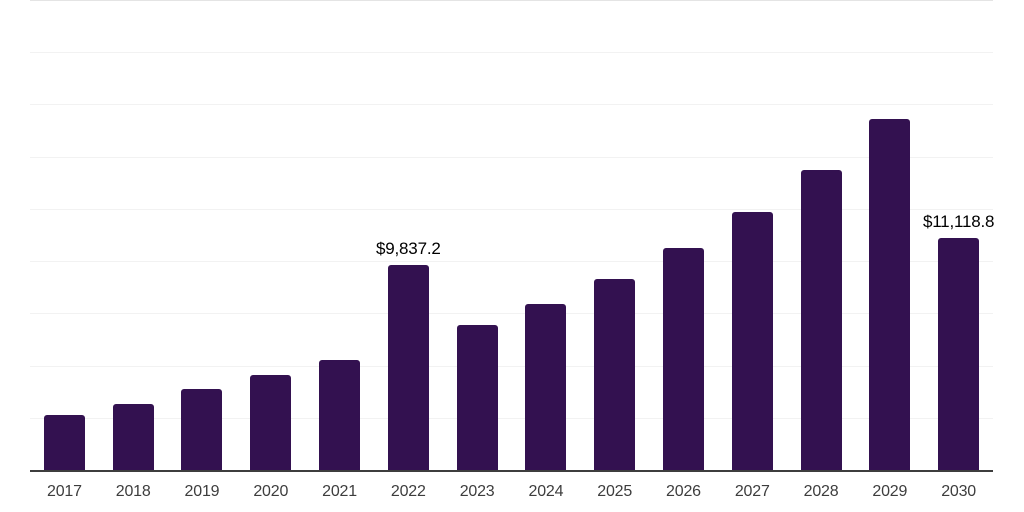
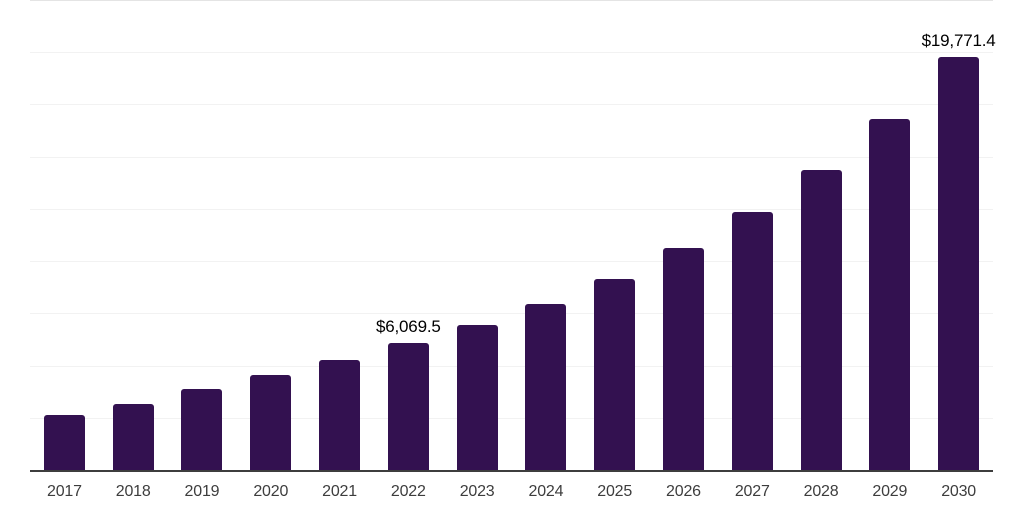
2022: $9,837.2 -> $6,069.5
2030: $11,118.8 -> $19,771.4
